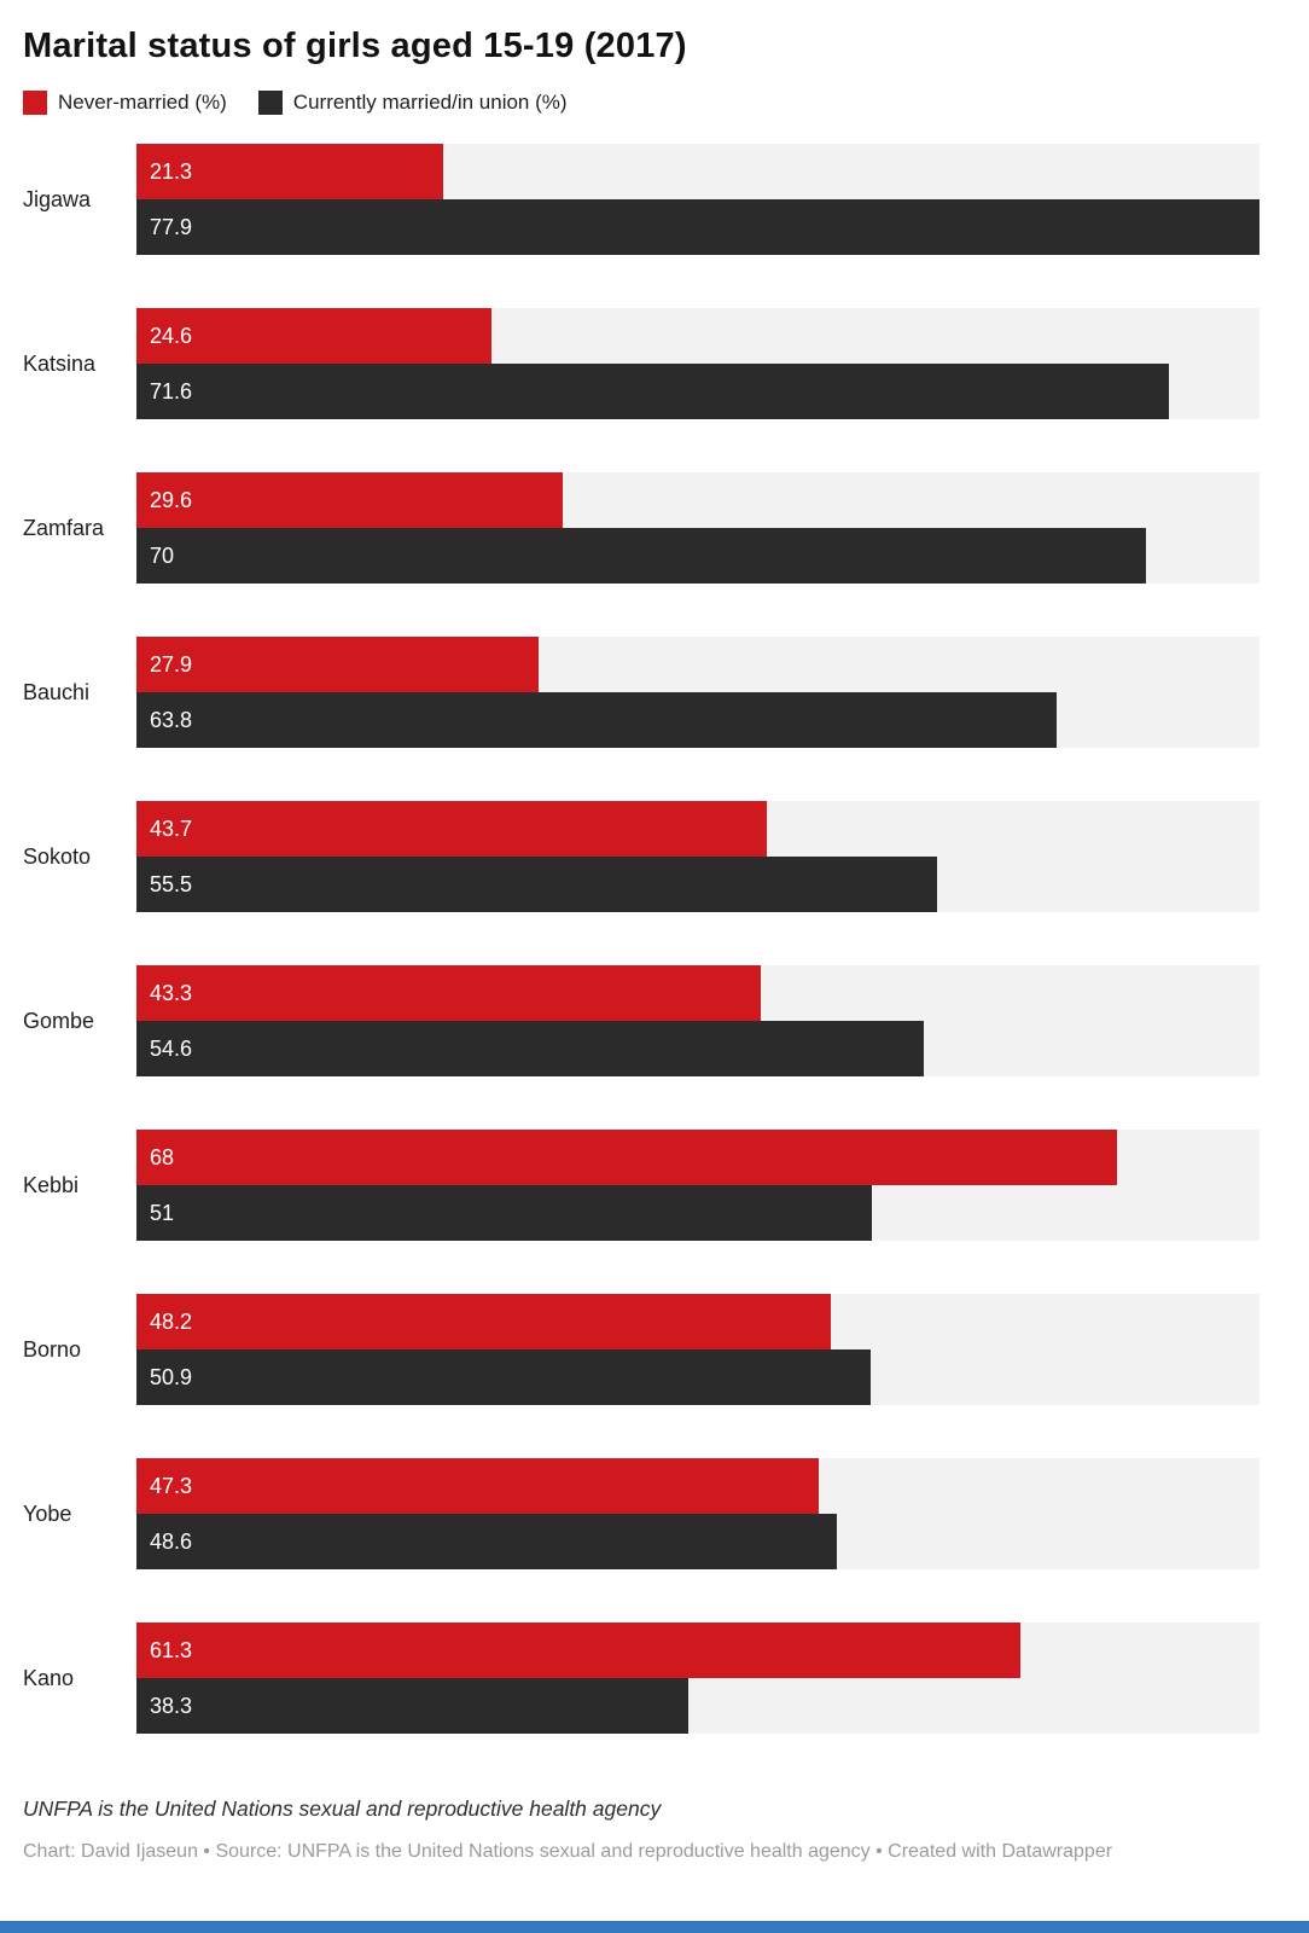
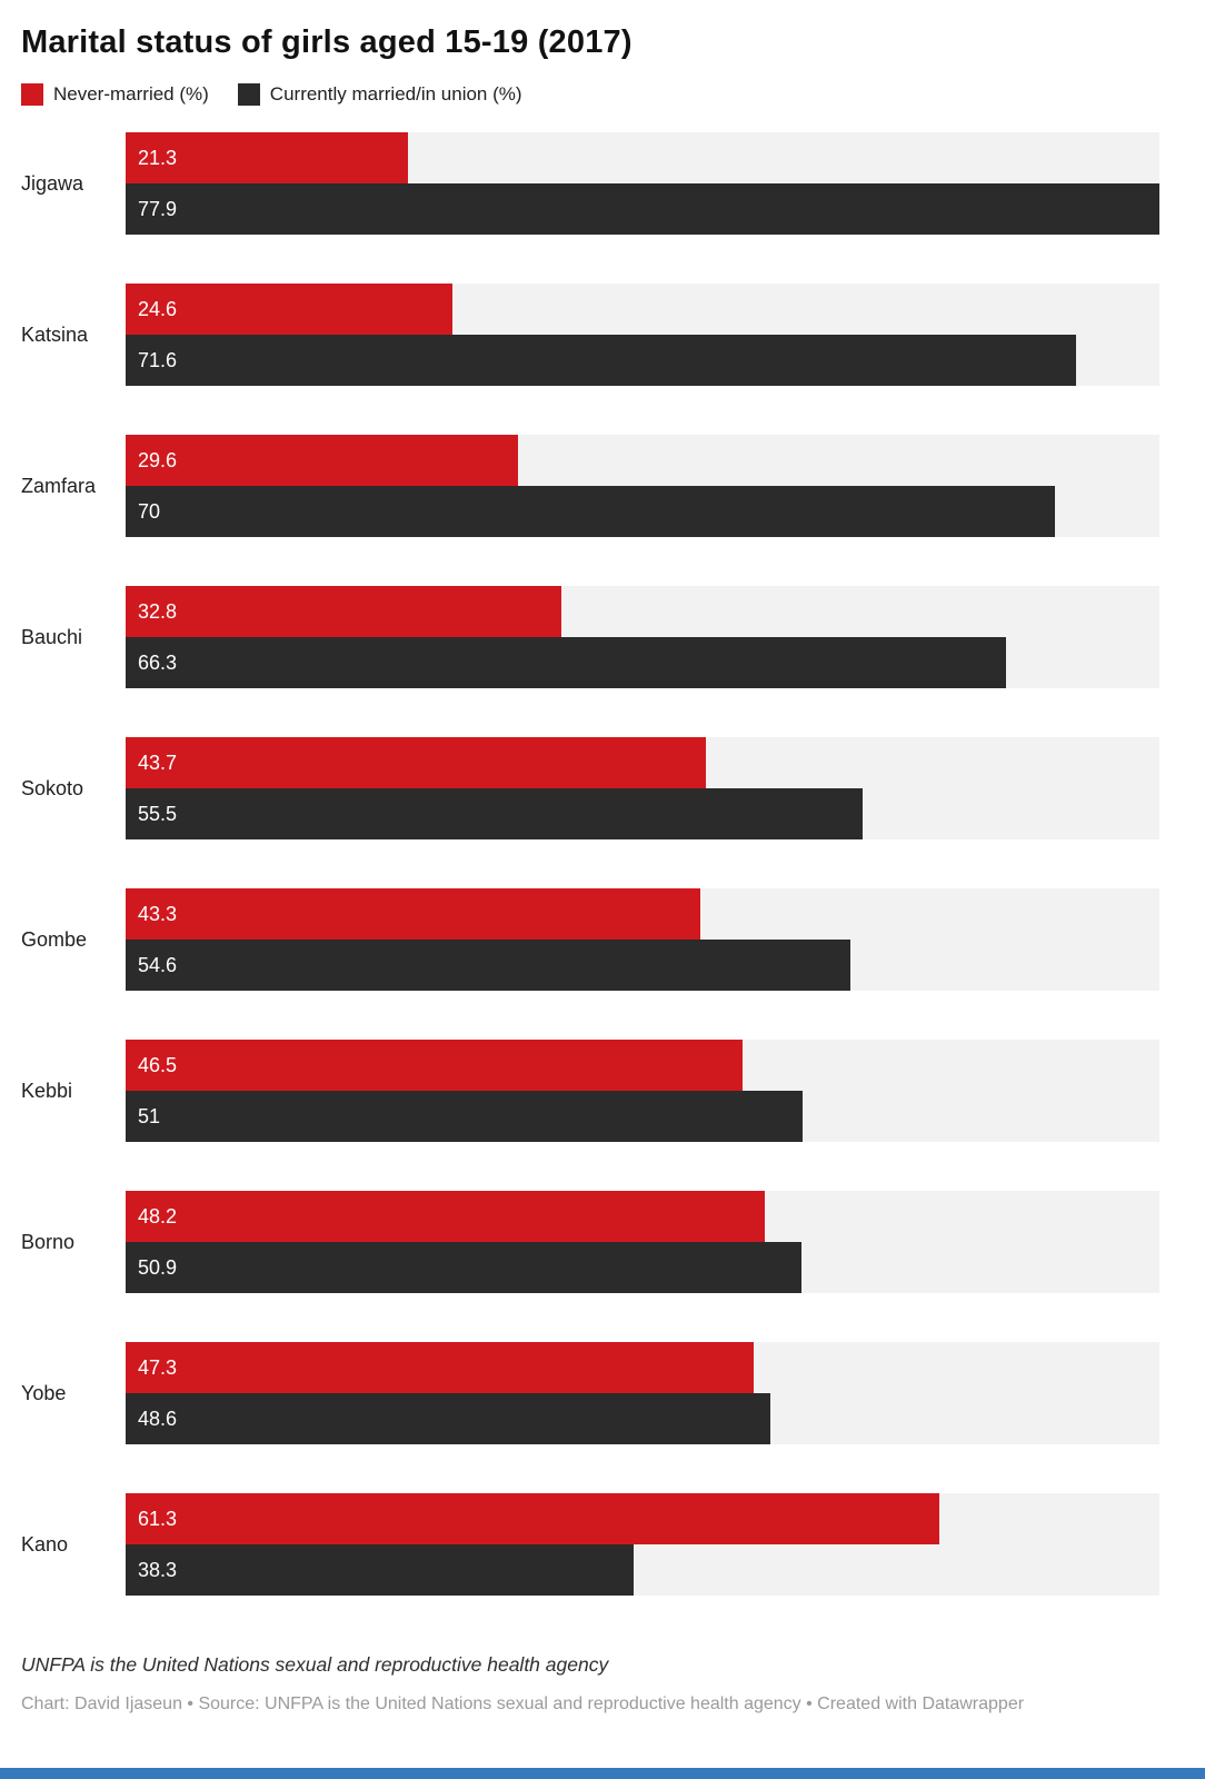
Never-married (%)/Bauchi: 27.9 -> 32.8
Currently married/in union (%)/Bauchi: 63.8 -> 66.3
Never-married (%)/Kebbi: 68 -> 46.5
